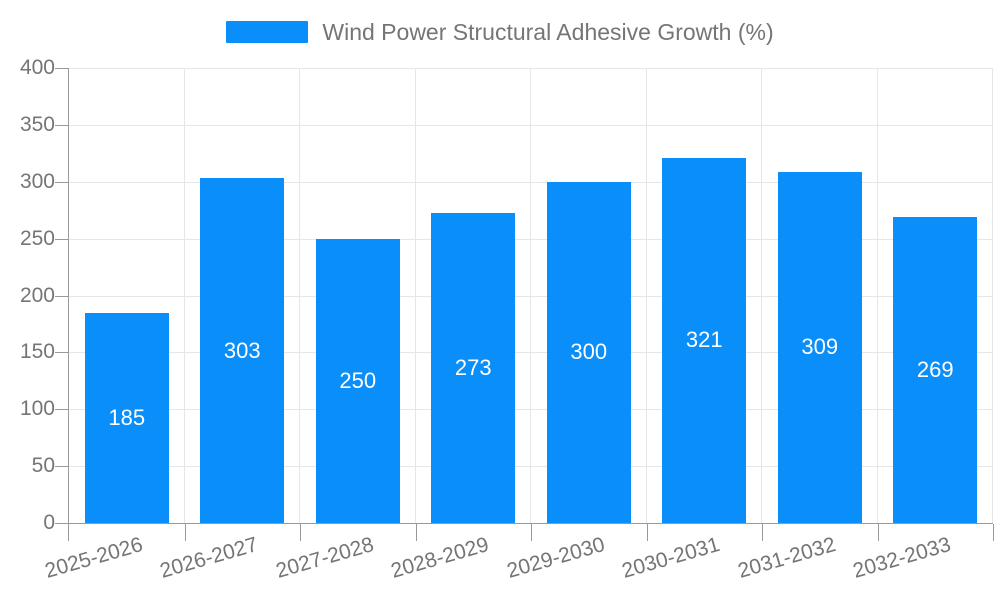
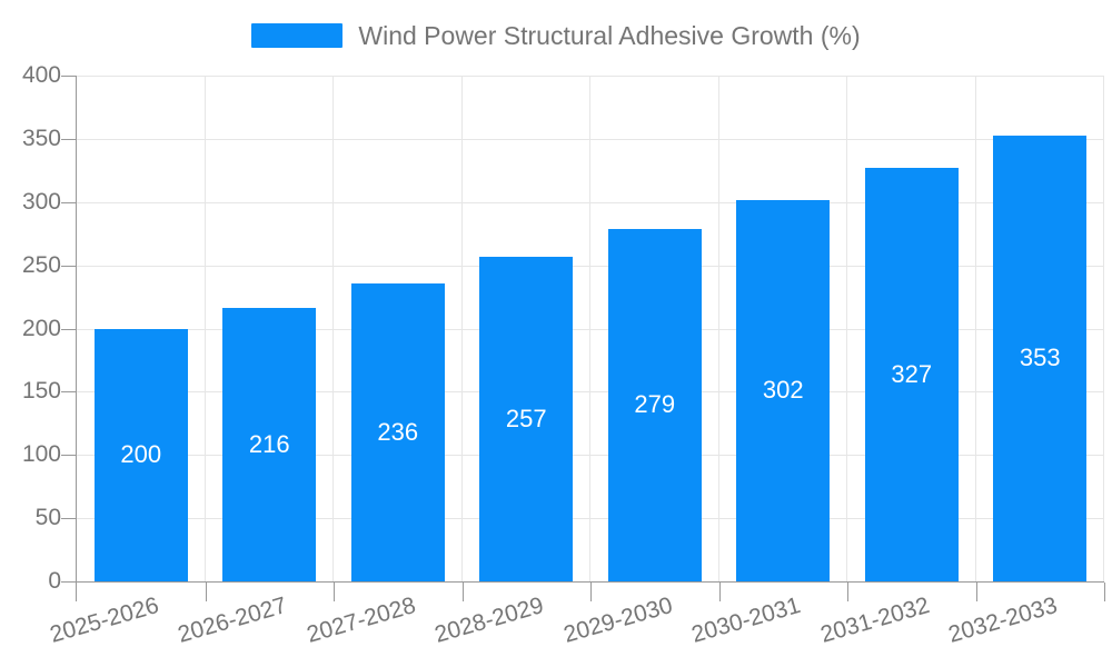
2025-2026: 185 -> 200
2026-2027: 303 -> 216
2027-2028: 250 -> 236
2028-2029: 273 -> 257
2029-2030: 300 -> 279
2030-2031: 321 -> 302
2031-2032: 309 -> 327
2032-2033: 269 -> 353
